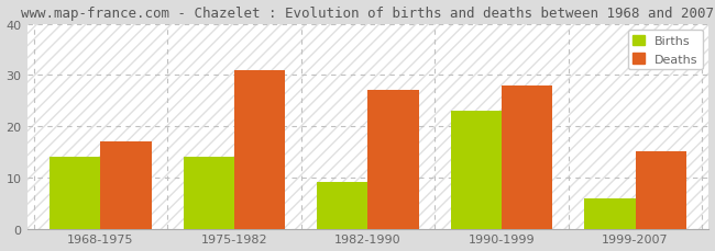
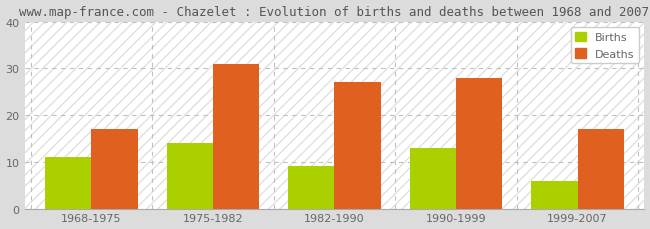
Births/1968-1975: 14 -> 11
Births/1990-1999: 23 -> 13
Deaths/1999-2007: 15 -> 17
